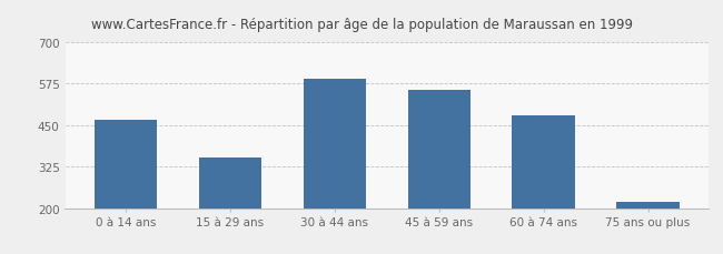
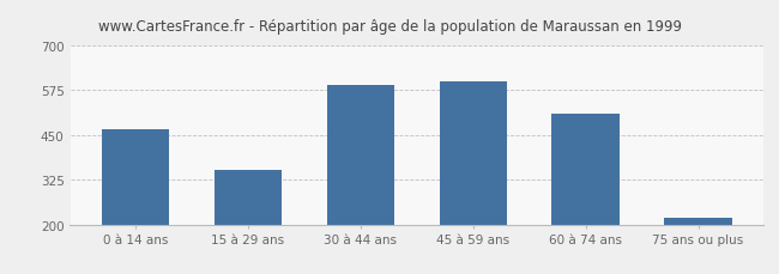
45 à 59 ans: 558 -> 600
60 à 74 ans: 480 -> 510
